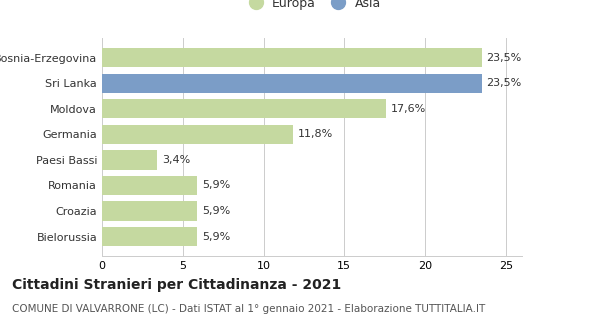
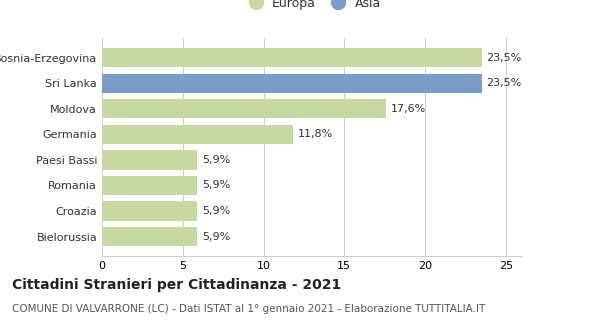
Paesi Bassi: 3,4% -> 5,9%
